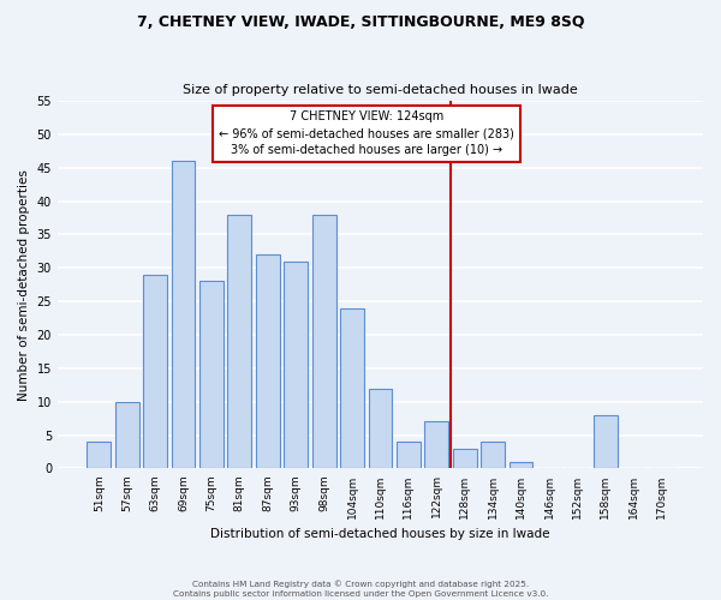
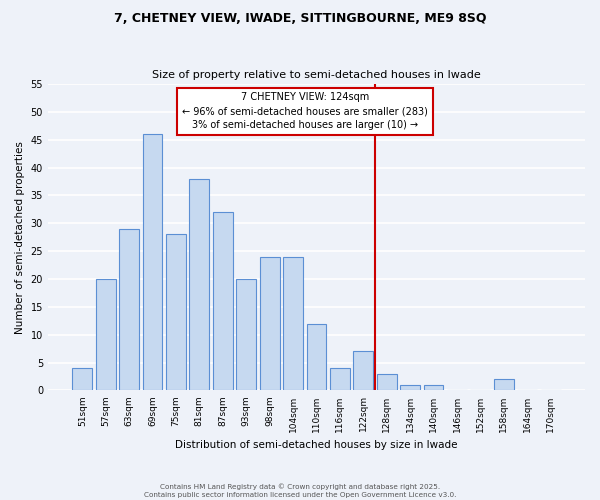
57sqm: 10 -> 20
93sqm: 31 -> 20
98sqm: 38 -> 24
134sqm: 4 -> 1
158sqm: 8 -> 2
